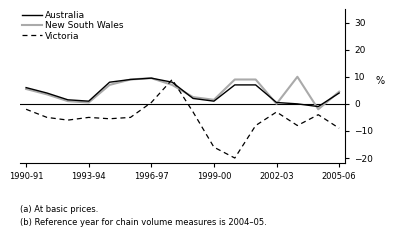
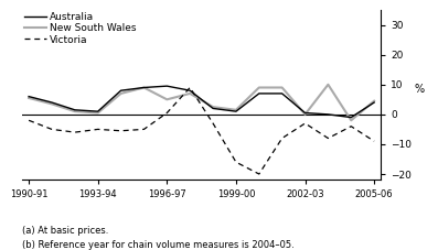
New South Wales/1996-97: 9.5 -> 5.0
